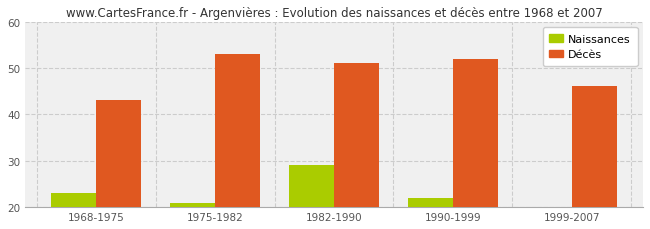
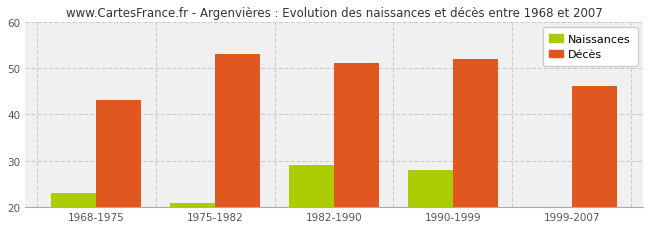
Naissances/1990-1999: 22 -> 28
